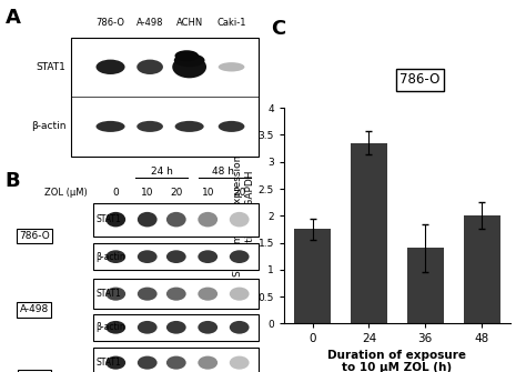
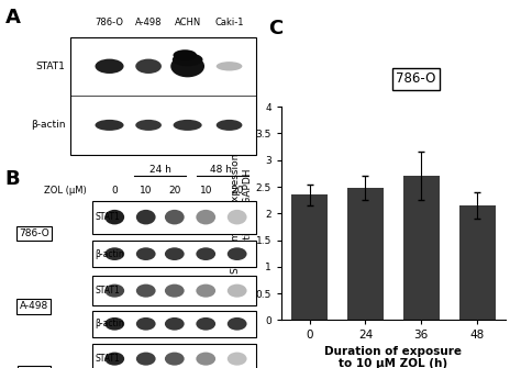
0: 1.75 -> 2.35
24: 3.35 -> 2.48
36: 1.40 -> 2.70
48: 2.00 -> 2.15
